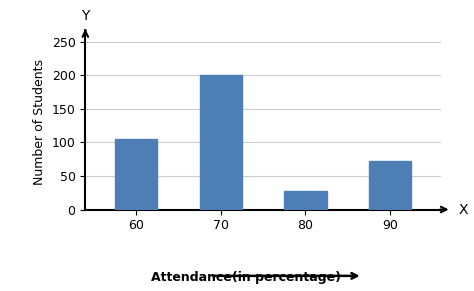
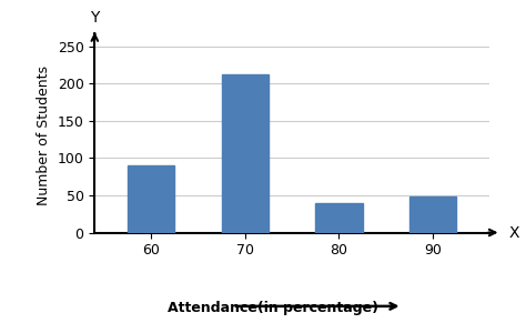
60: 105 -> 90
70: 200 -> 212
80: 28 -> 40
90: 72 -> 48
